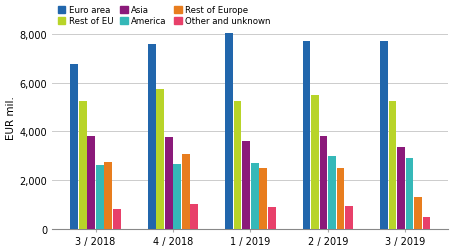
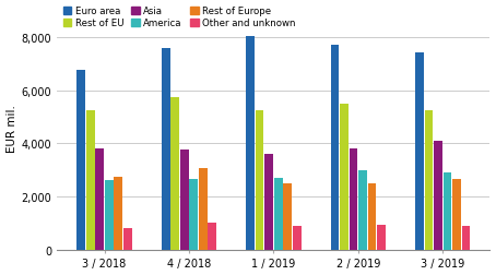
Euro area/3 / 2019: 7,700 -> 7,400
Asia/3 / 2019: 3,350 -> 4,100
Rest of Europe/3 / 2019: 1,300 -> 2,650
Other and unknown/3 / 2019: 500 -> 900
